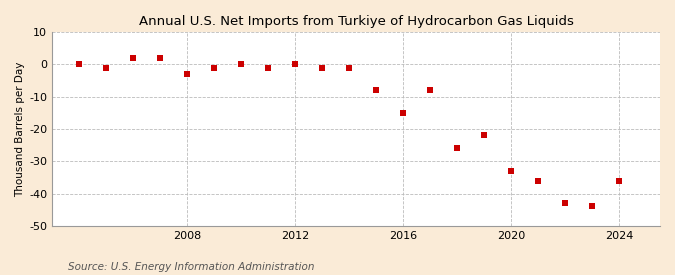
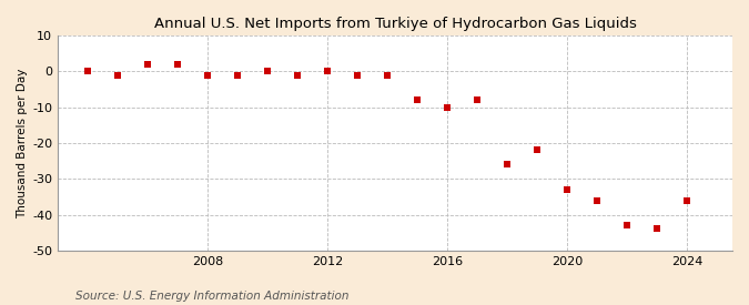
2008: -3 -> -1
2016: -15 -> -10
